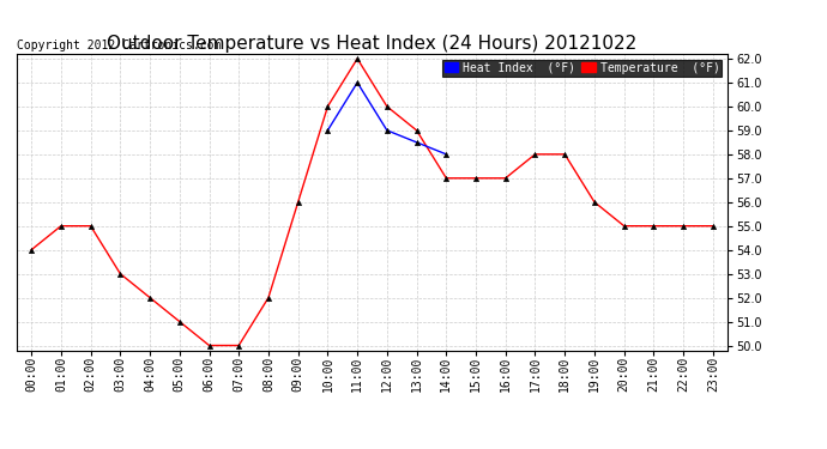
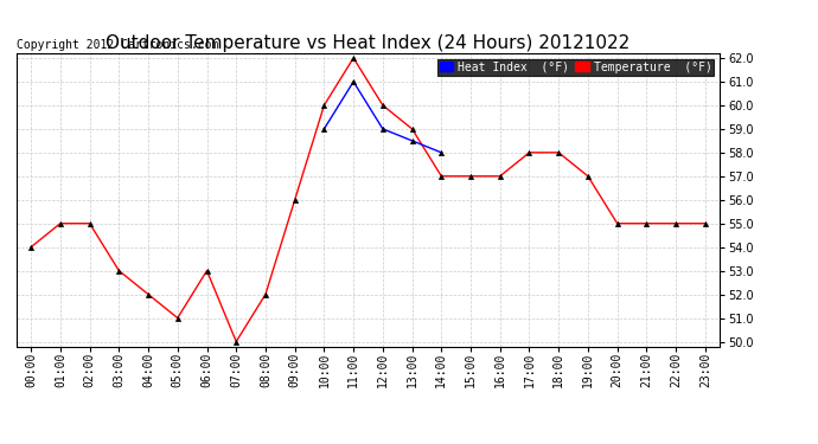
Temperature (°F)/06:00: 50 -> 53
Temperature (°F)/19:00: 56 -> 57
